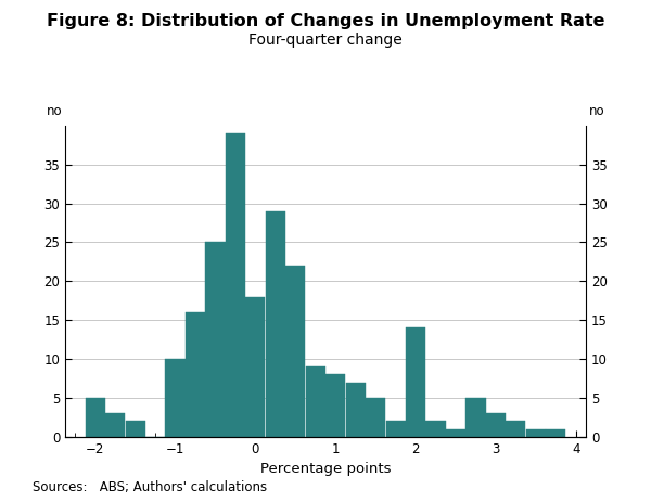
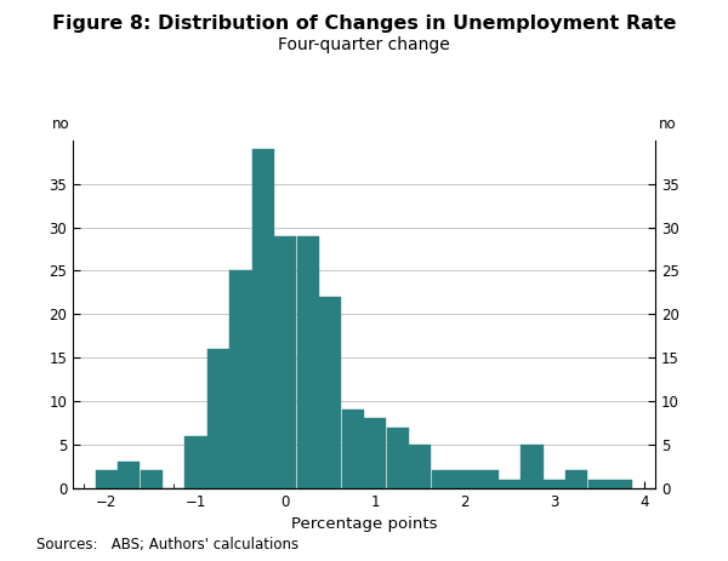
−2: 5 -> 2
−1: 10 -> 6
0: 18 -> 29
2: 14 -> 2
3: 3 -> 1
